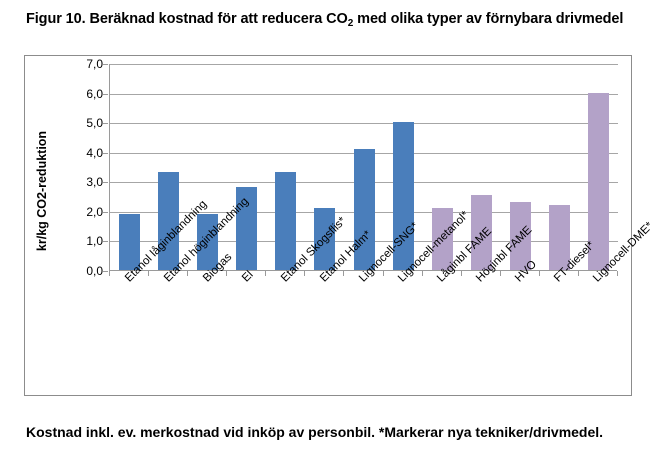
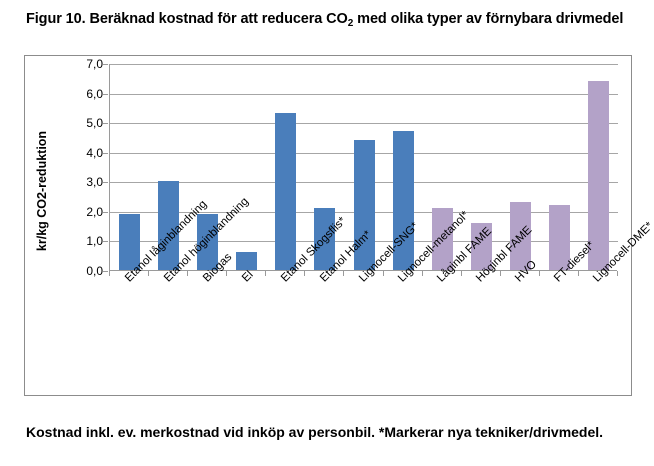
Etanol höginblandning: 3,3 -> 3,0
El: 2,8 -> 0,6
Etanol Skogsflis*: 3,3 -> 5,3
Lignocell-SNG*: 4,1 -> 4,4
Lignocell-metanol*: 5,0 -> 4,7
Höginbl FAME: 2,5 -> 1,6
Lignocell-DME*: 6,0 -> 6,4
